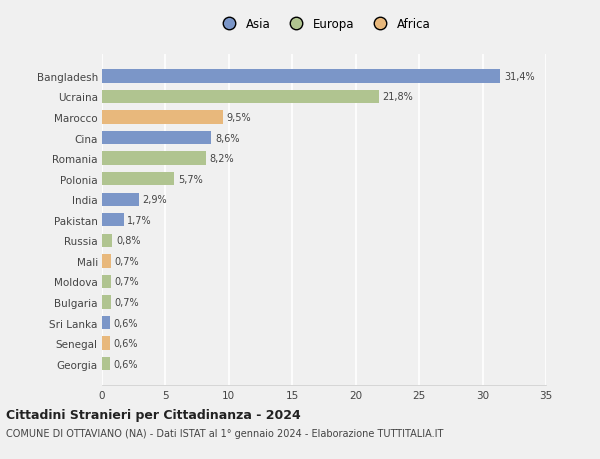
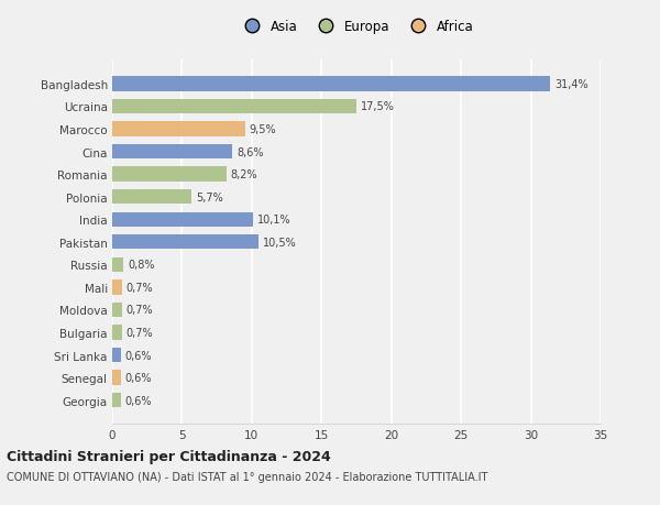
Ucraina: 21,8% -> 17,5%
India: 2,9% -> 10,1%
Pakistan: 1,7% -> 10,5%
